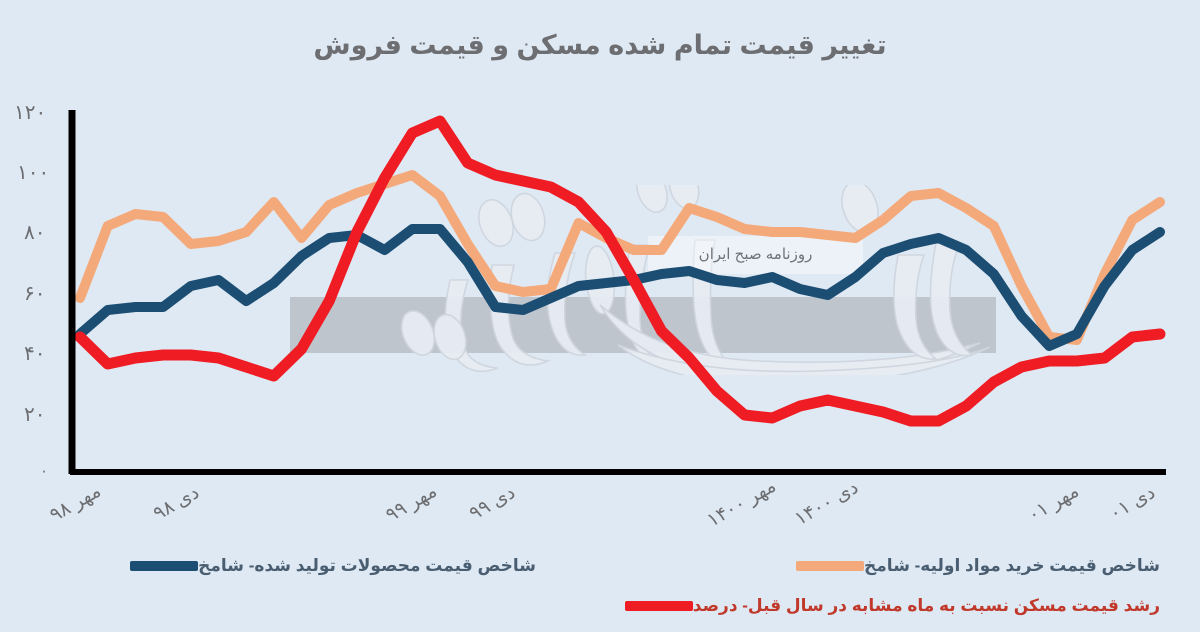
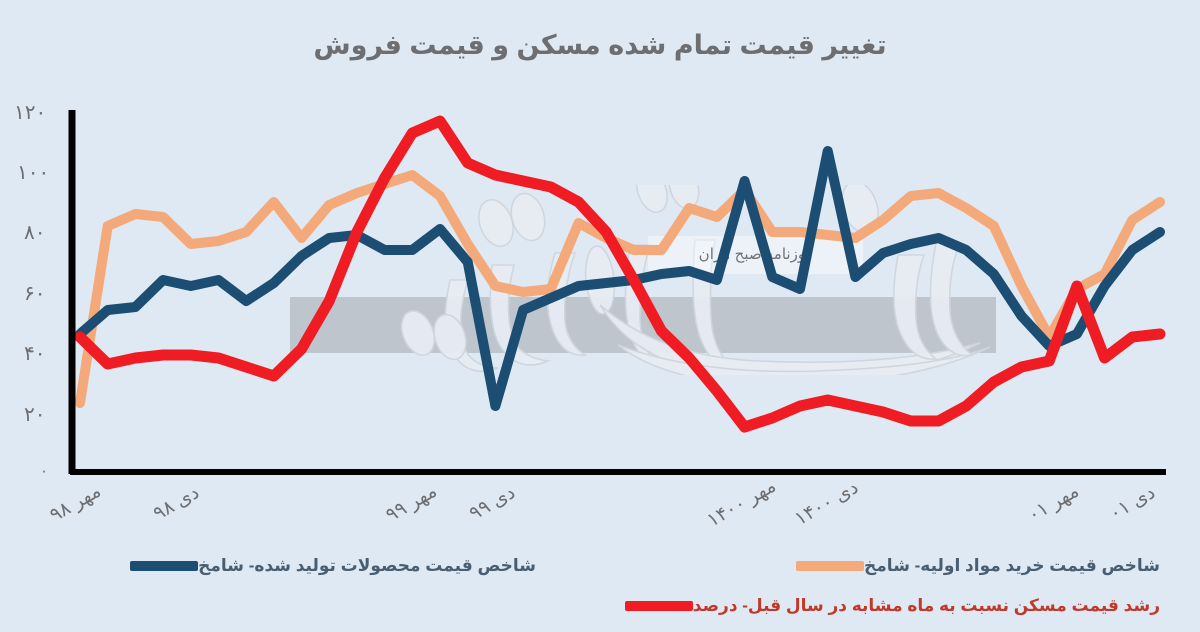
شاخص قیمت خرید مواد اولیه- شامخ/مهر ۹۸: 58 -> 23
شاخص قیمت محصولات تولید شده- شامخ/دی ۹۸: 55 -> 64
شاخص قیمت محصولات تولید شده- شامخ/مهر ۹۹: 81 -> 74
شاخص قیمت محصولات تولید شده- شامخ/دی ۹۹: 55 -> 22
شاخص قیمت خرید مواد اولیه- شامخ/مهر ۱۴۰۰: 81 -> 94
شاخص قیمت محصولات تولید شده- شامخ/مهر ۱۴۰۰: 63 -> 97
رشد قیمت مسکن نسبت به ماه مشابه در سال قبل- درصد/مهر ۱۴۰۰: 19 -> 15
شاخص قیمت محصولات تولید شده- شامخ/دی ۱۴۰۰: 59 -> 107
شاخص قیمت خرید مواد اولیه- شامخ/مهر ۰۱: 44 -> 61
رشد قیمت مسکن نسبت به ماه مشابه در سال قبل- درصد/مهر ۰۱: 37 -> 62
